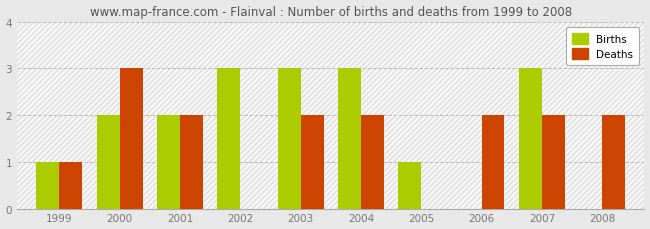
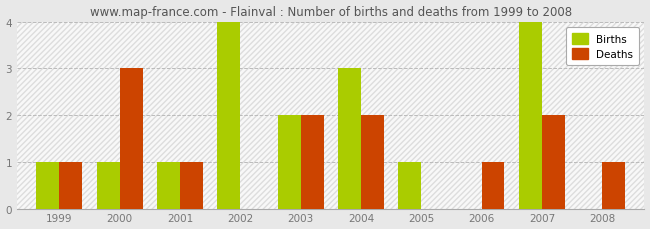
Births/2000: 2 -> 1
Births/2001: 2 -> 1
Deaths/2001: 2 -> 1
Births/2002: 3 -> 4
Births/2003: 3 -> 2
Deaths/2006: 2 -> 1
Births/2007: 3 -> 4
Deaths/2008: 2 -> 1
